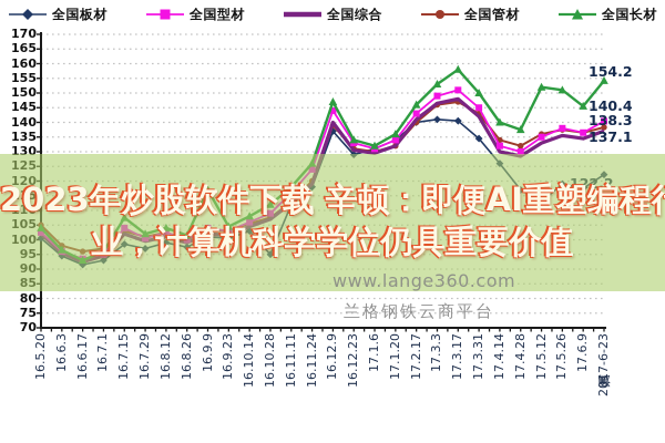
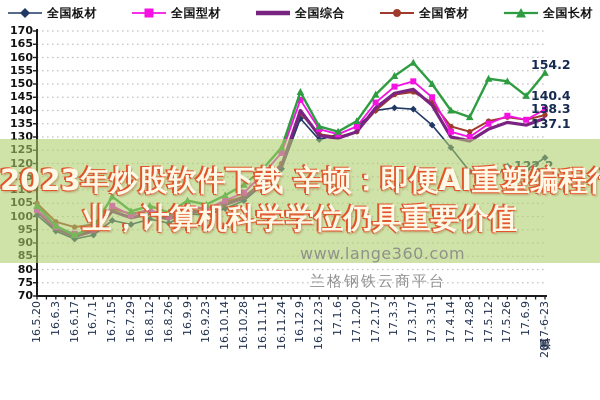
全国长材/16.9.9: 117 -> 106
全国板材/16.10.28: 95 -> 106
